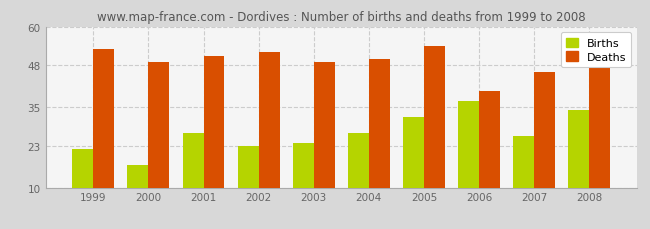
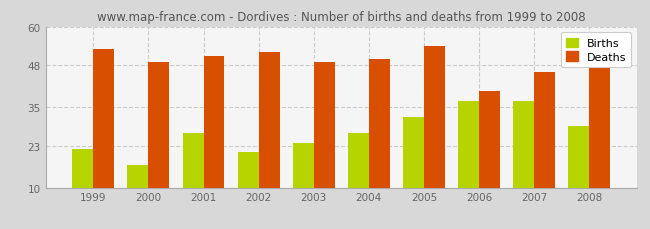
Births/2002: 23 -> 21
Births/2007: 26 -> 37
Births/2008: 34 -> 29
